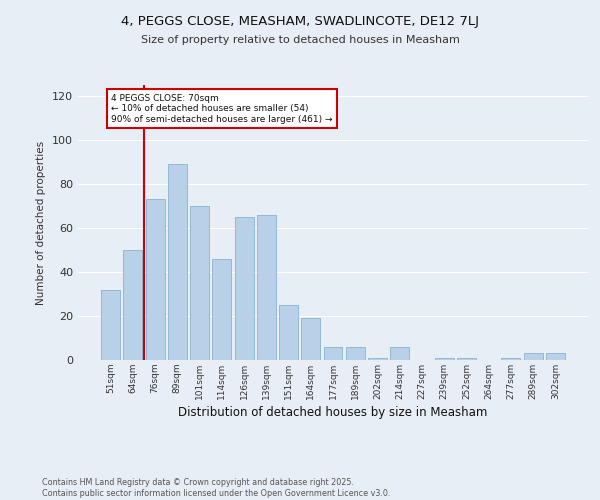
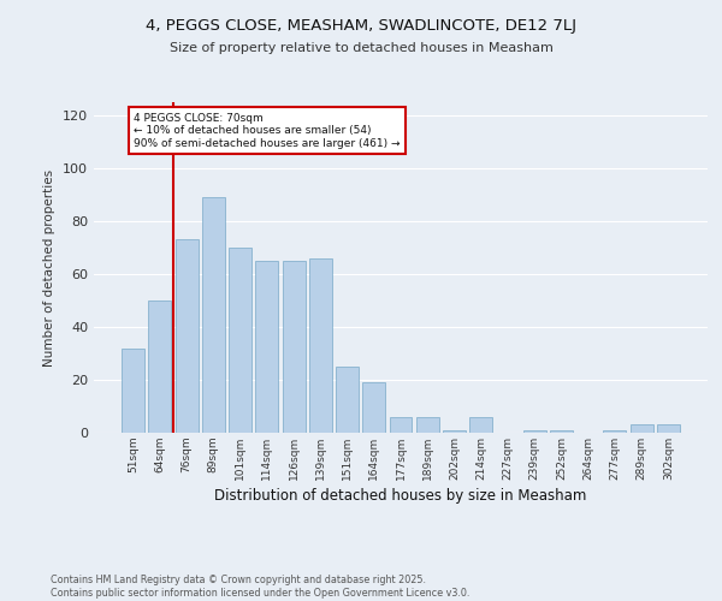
114sqm: 46 -> 65
